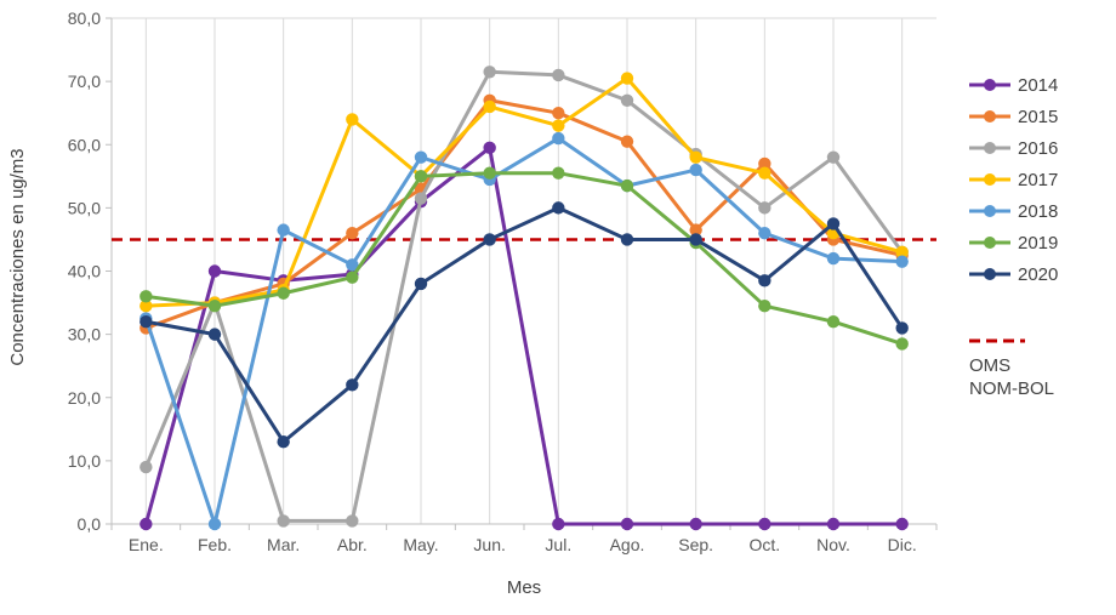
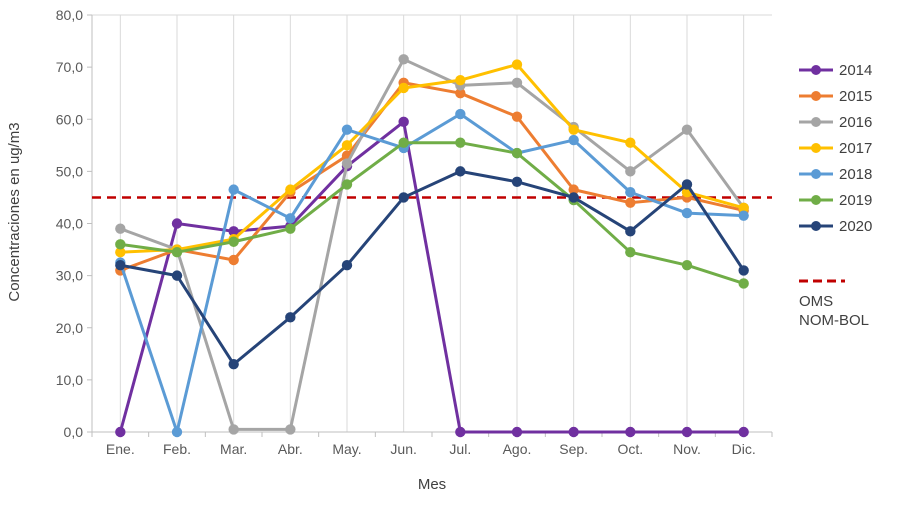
2016/Ene.: 9 -> 39
2015/Mar.: 38 -> 33
2017/Abr.: 64 -> 46
2019/May.: 55 -> 48
2020/May.: 38 -> 32
2016/Jul.: 71 -> 66
2017/Jul.: 63 -> 68
2020/Ago.: 45 -> 48
2015/Oct.: 57 -> 44
